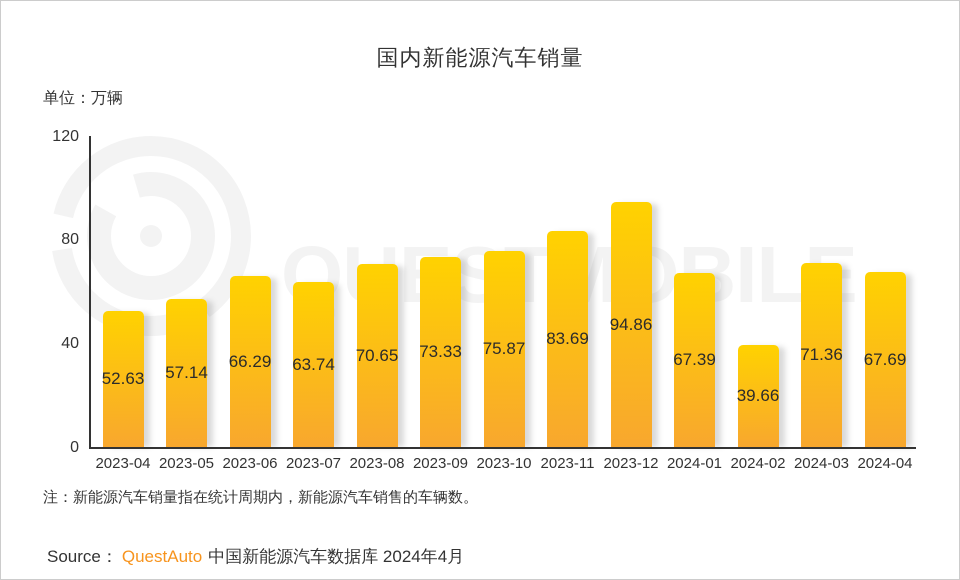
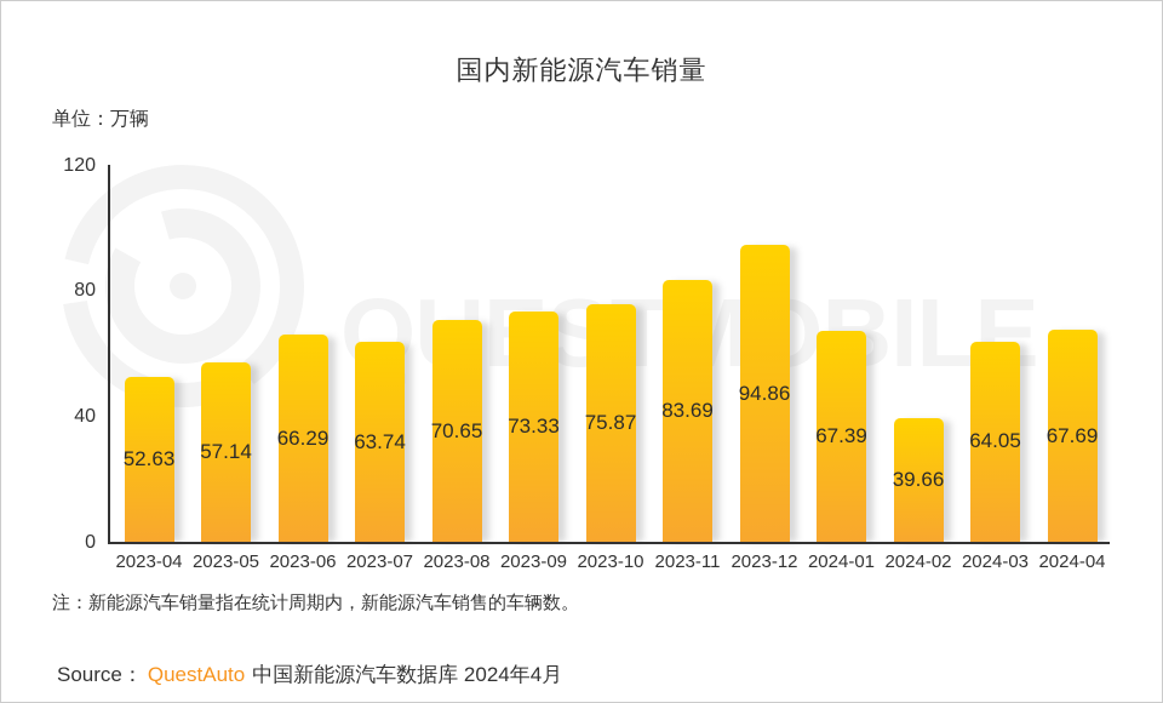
2024-03: 71.36 -> 64.05
